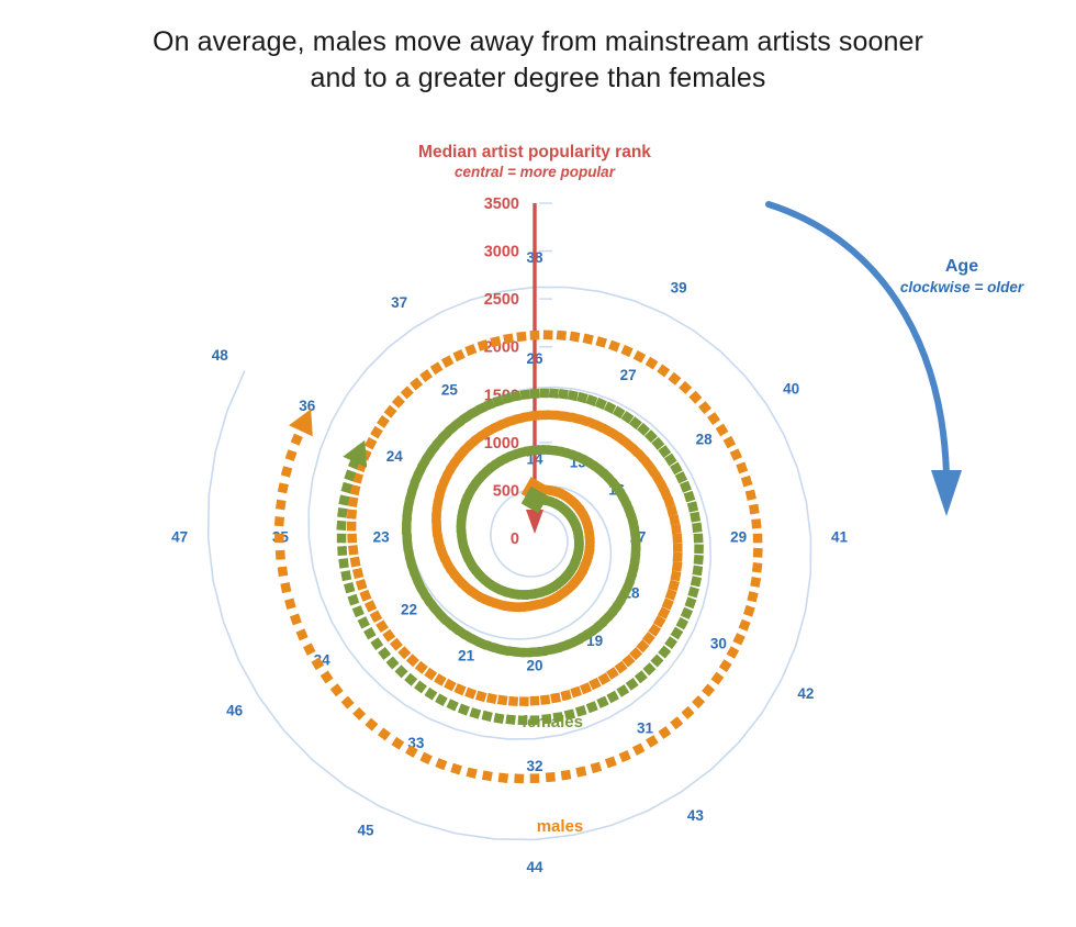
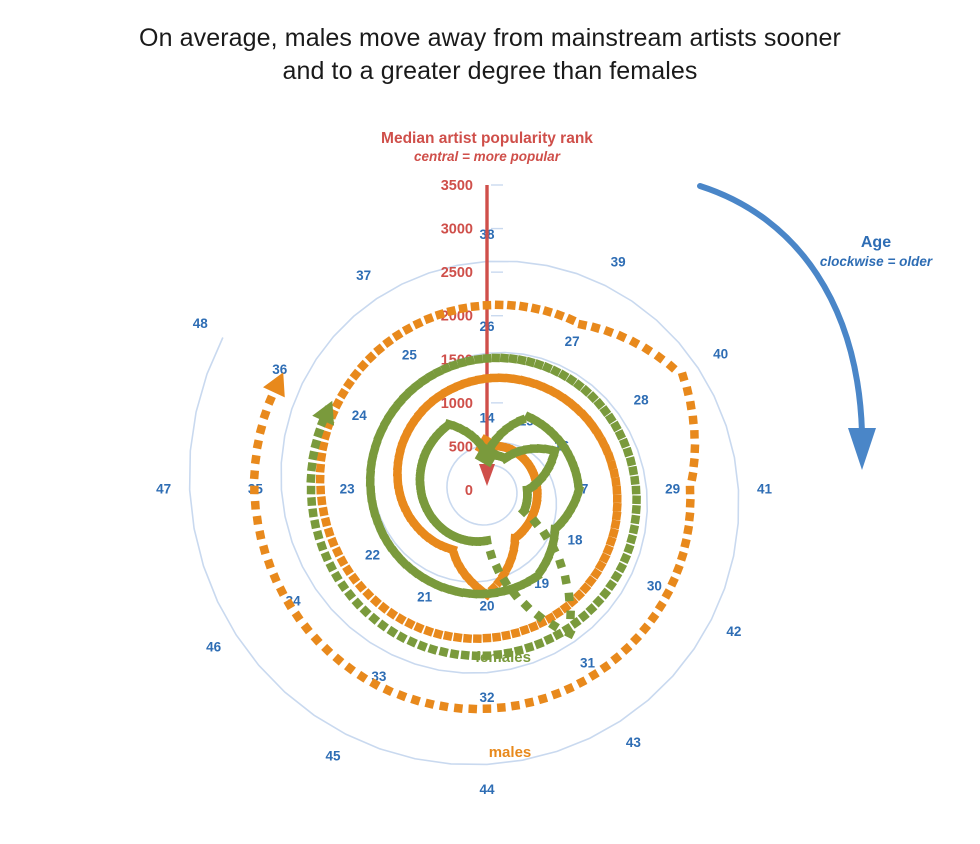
females/16: 400 -> 900
females/19: 500 -> 1900
males/20: 700 -> 1200
females/26: 900 -> 400
females/30: 1100 -> 900
males/40: 2300 -> 2600
